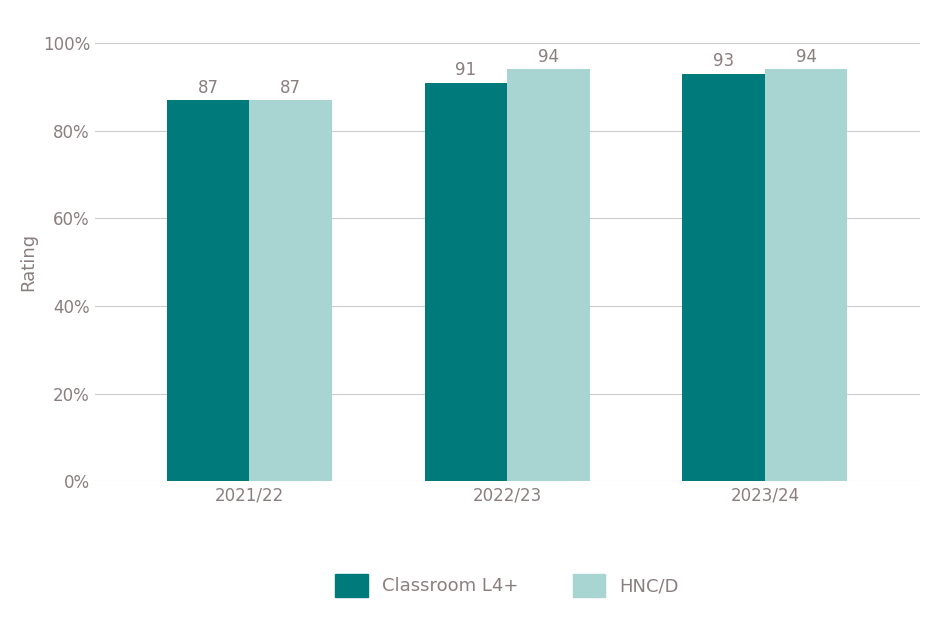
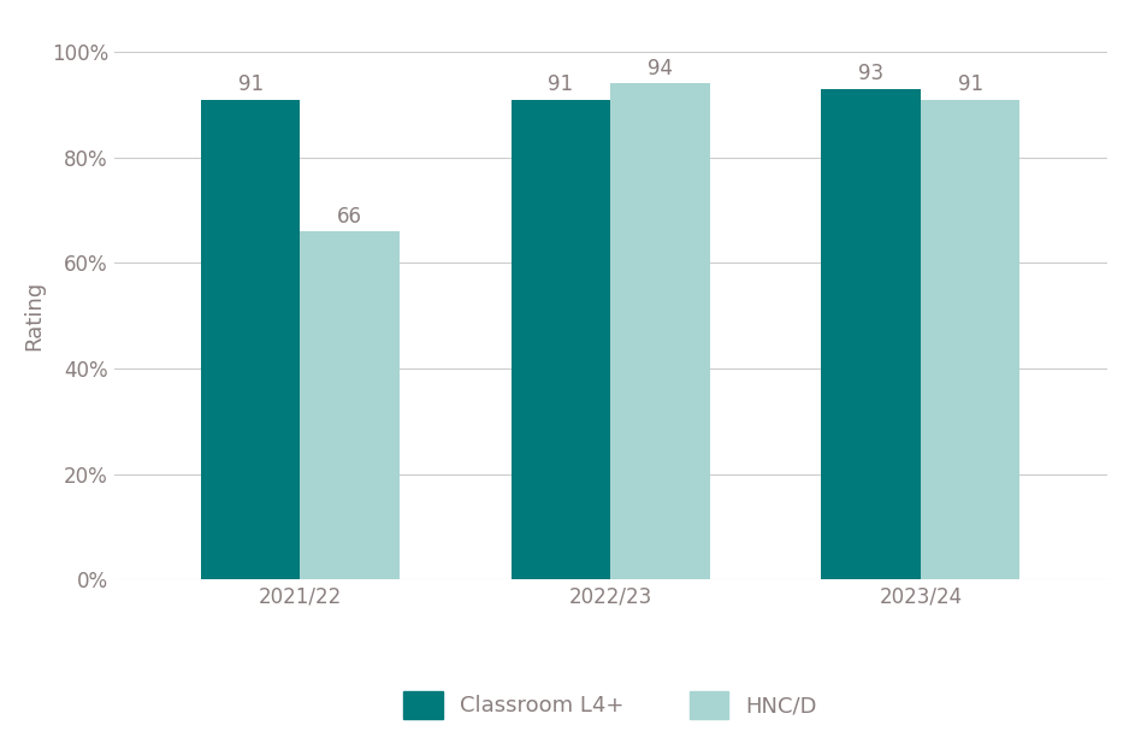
Classroom L4+/2021/22: 87 -> 91
HNC/D/2021/22: 87 -> 66
HNC/D/2023/24: 94 -> 91
